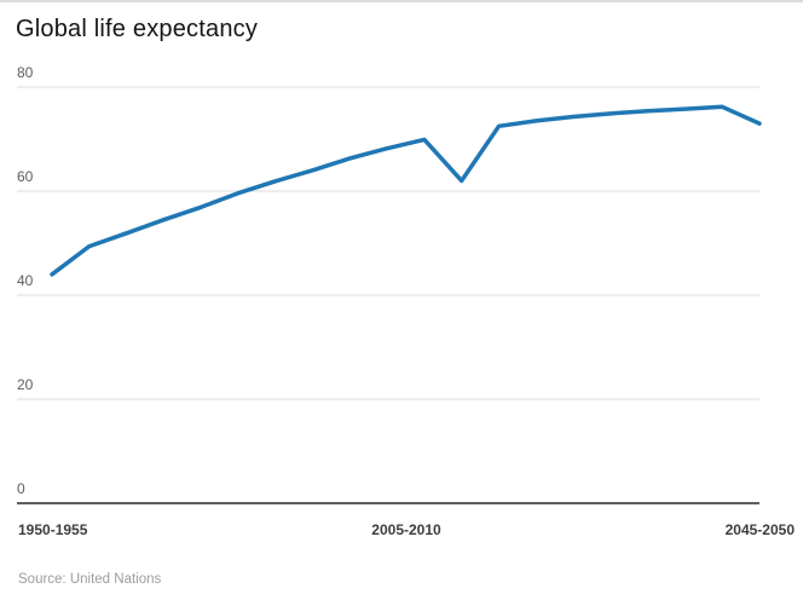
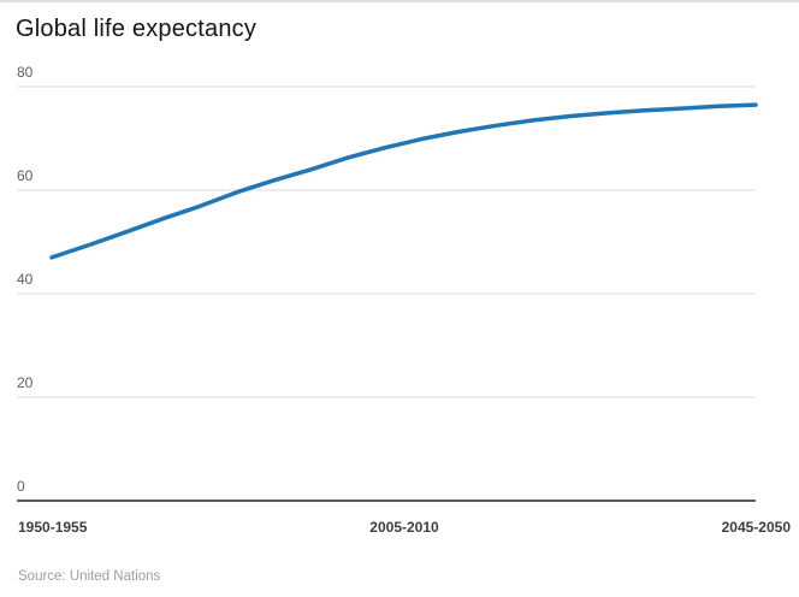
1950-1955: 44 -> 47
2005-2010: 62 -> 71
2045-2050: 73 -> 76
